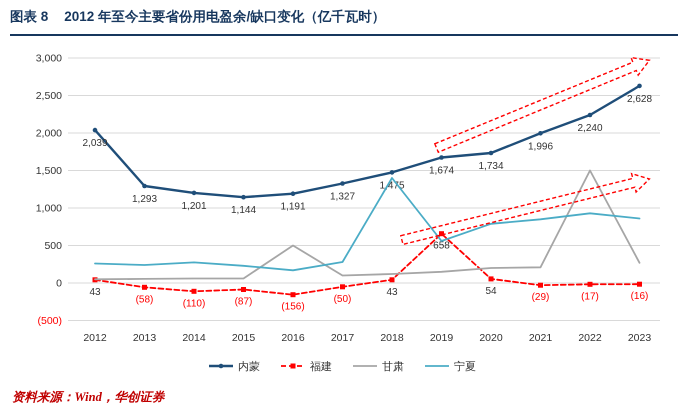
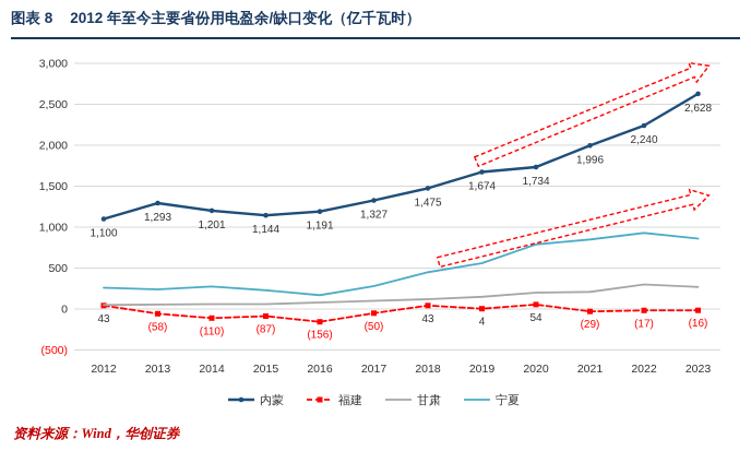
内蒙/2012: 2,039 -> 1,100
甘肃/2016: 500 -> 100
宁夏/2018: 1400 -> 400
福建/2019: 658 -> 4
甘肃/2022: 1500 -> 300
